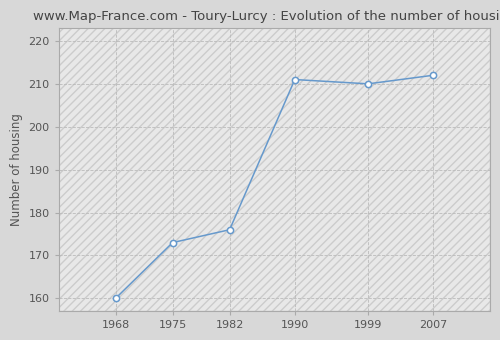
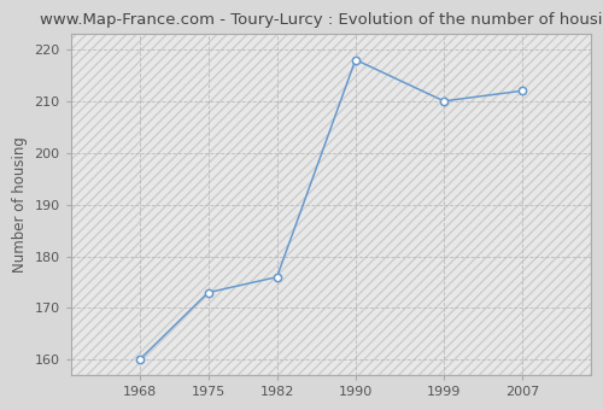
1990: 211 -> 218
